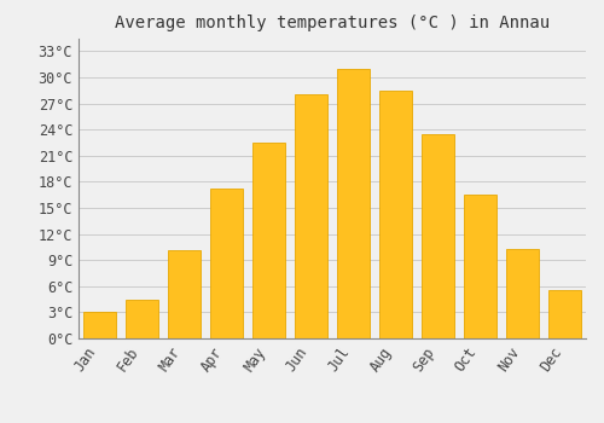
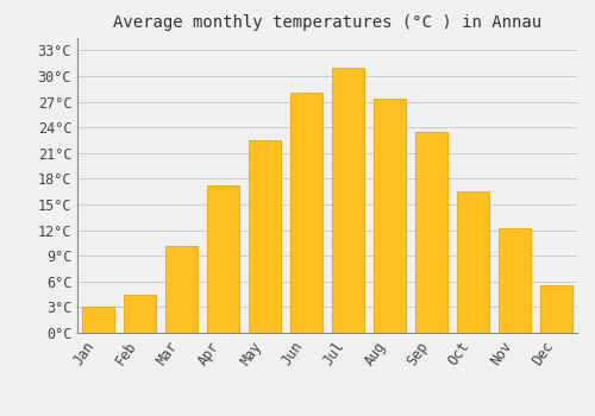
Aug: 28.5°C -> 27.4°C
Nov: 10.3°C -> 12.2°C
